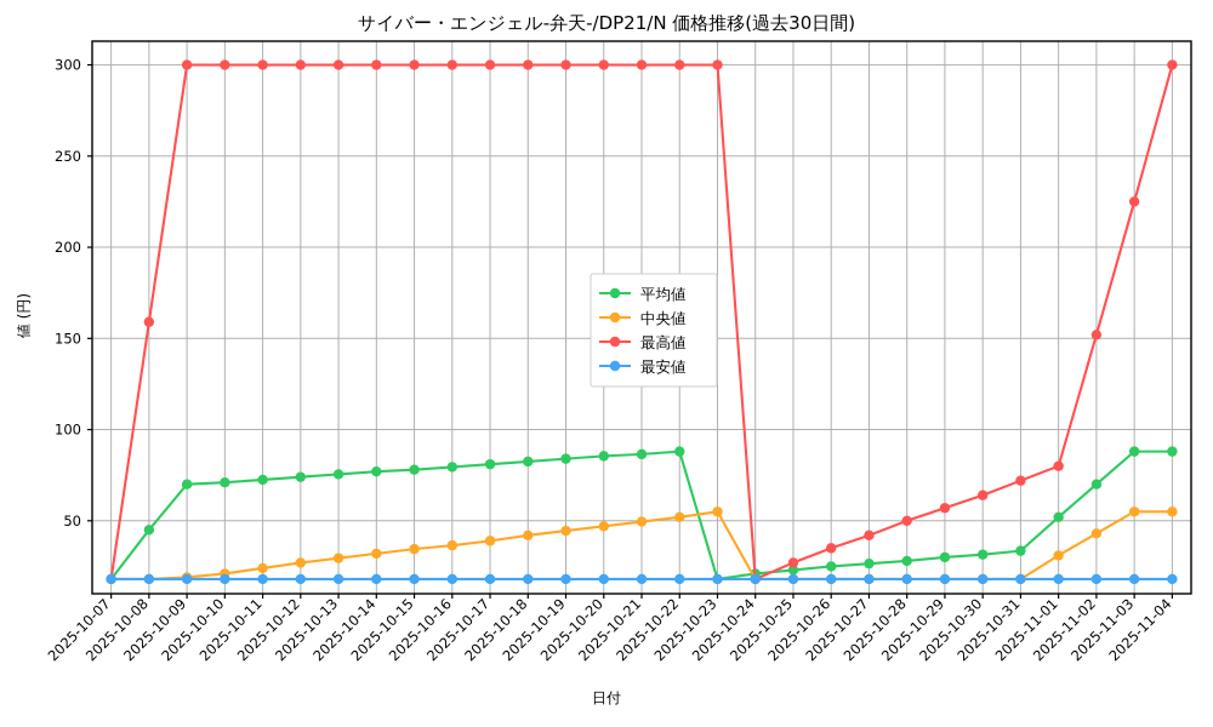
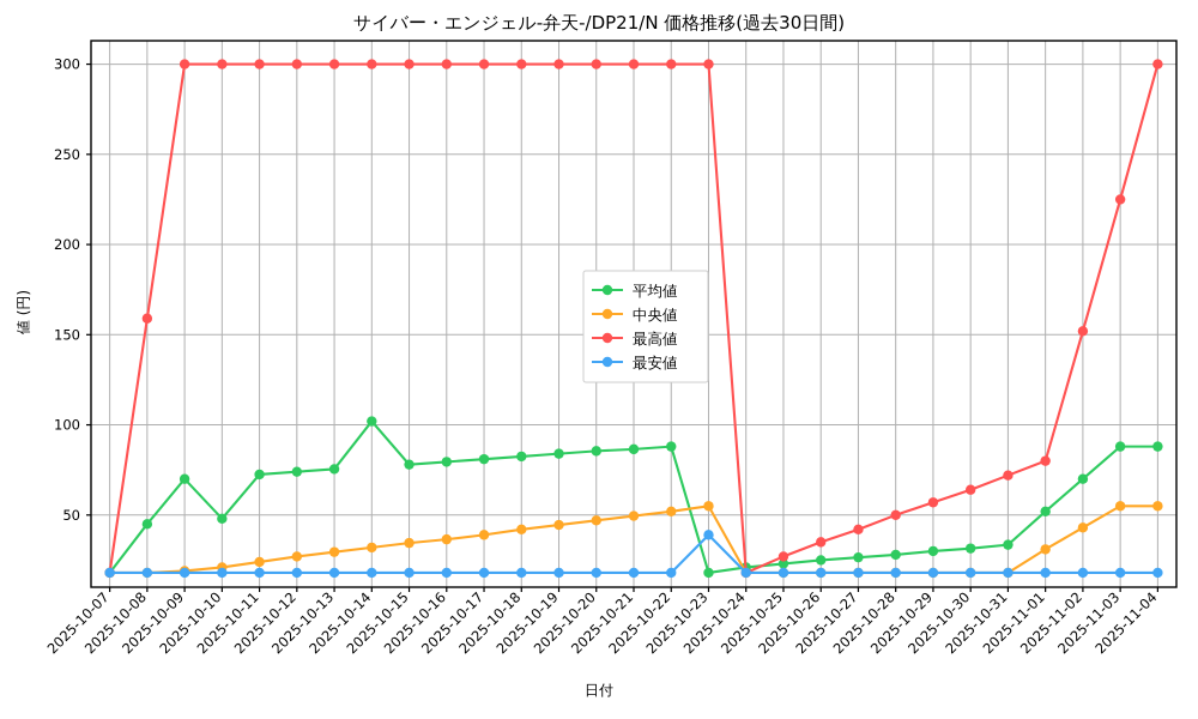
平均値/2025-10-10: 71 -> 48
平均値/2025-10-14: 77 -> 102
最安値/2025-10-23: 18 -> 39
